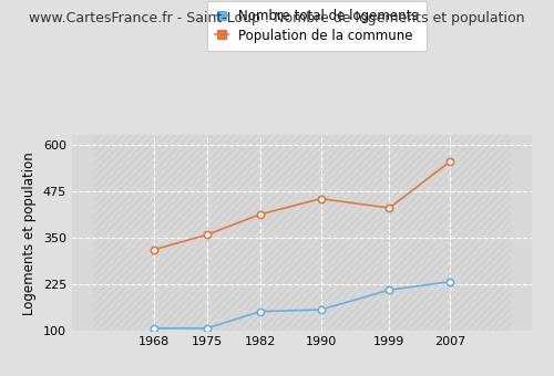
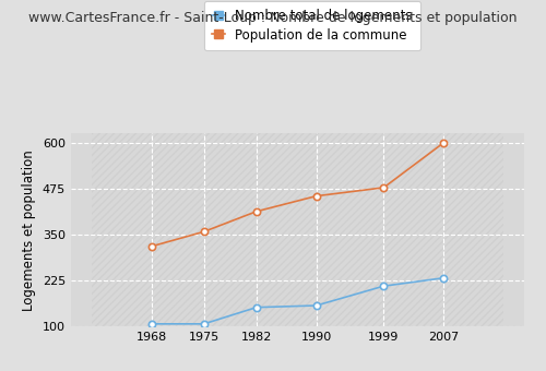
Population de la commune/1999: 430 -> 478
Population de la commune/2007: 555 -> 600
